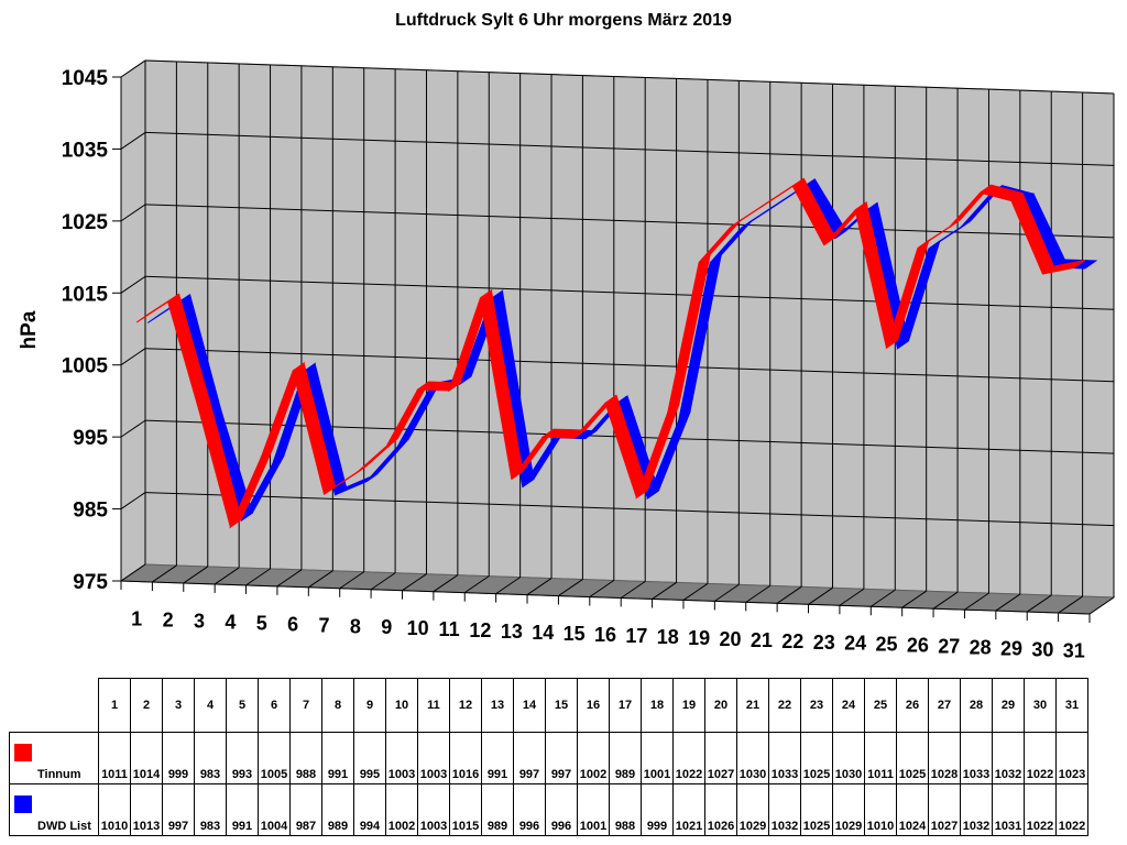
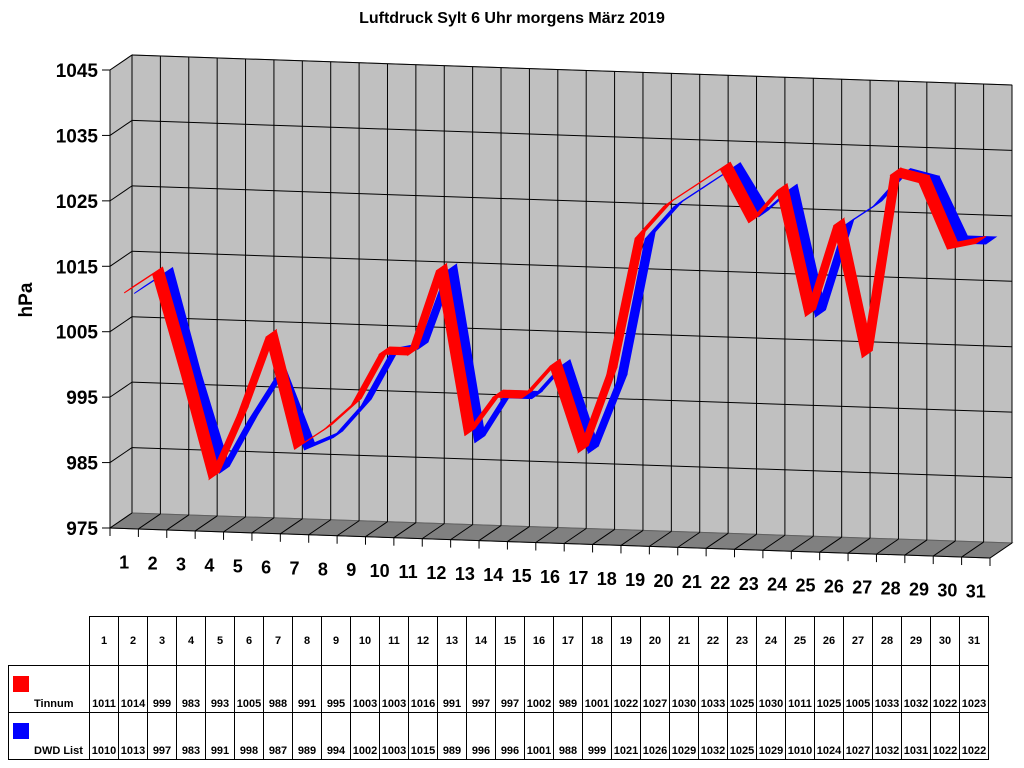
DWD List/6: 1004 -> 998
Tinnum/27: 1028 -> 1005
